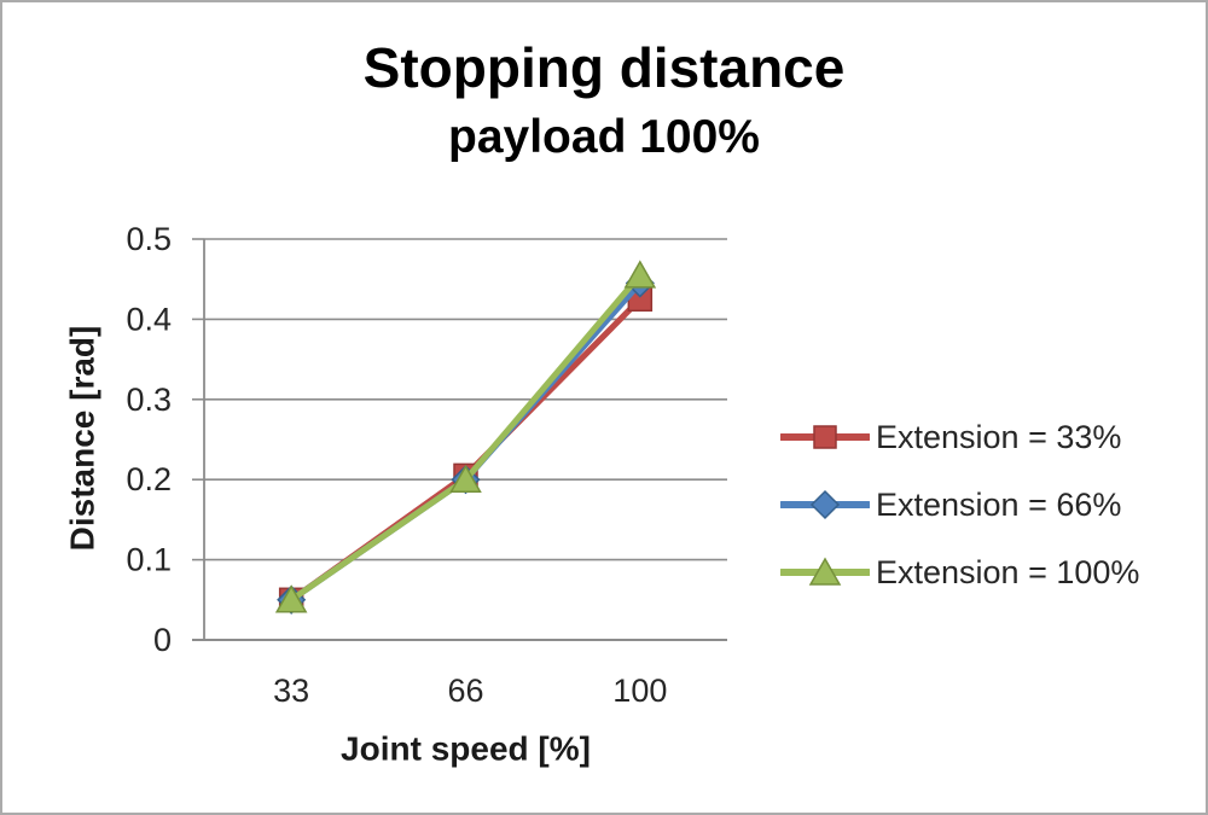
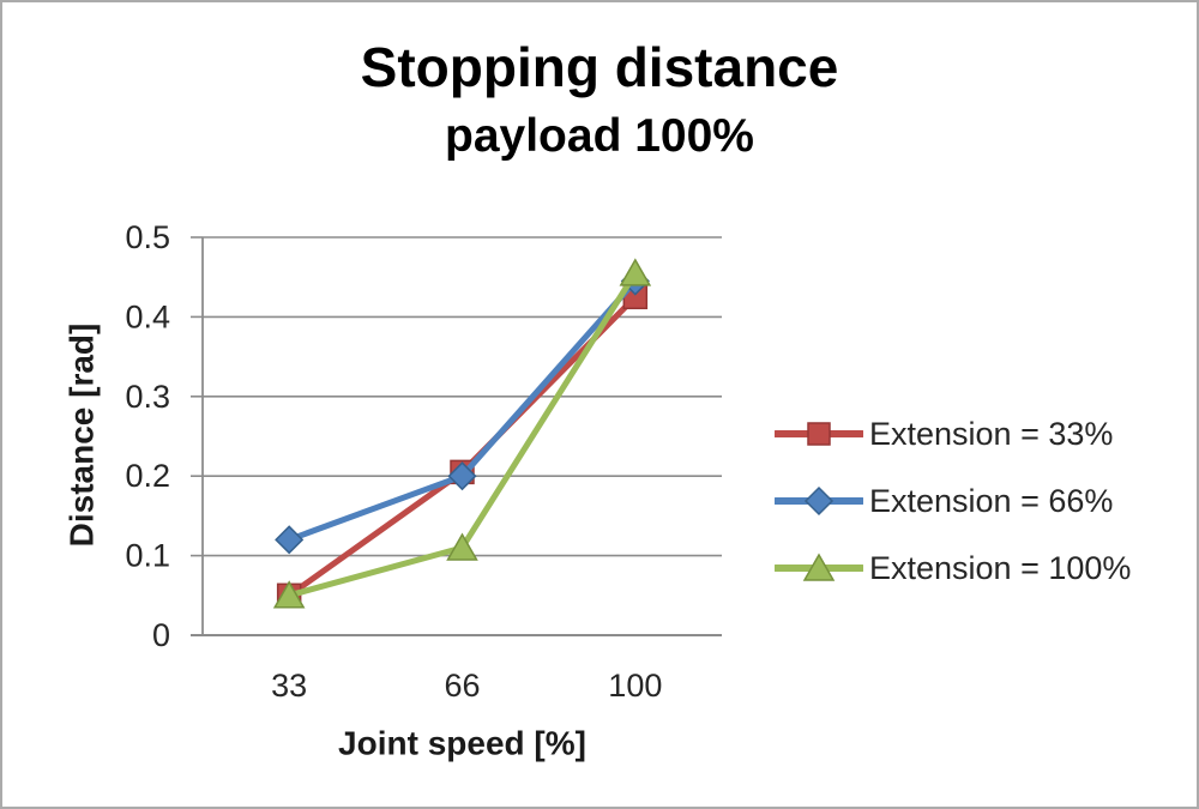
Extension = 66%/33: 0.05 -> 0.12
Extension = 100%/66: 0.20 -> 0.11
